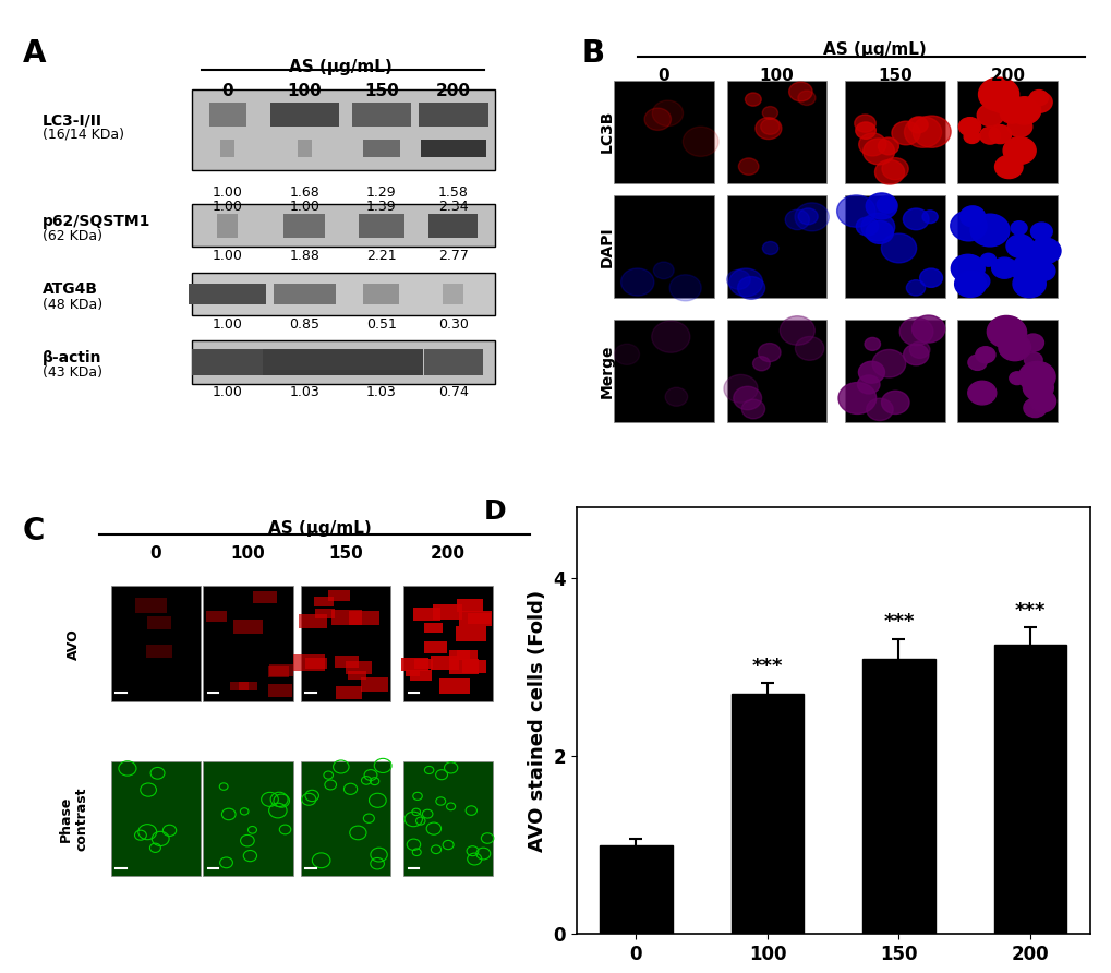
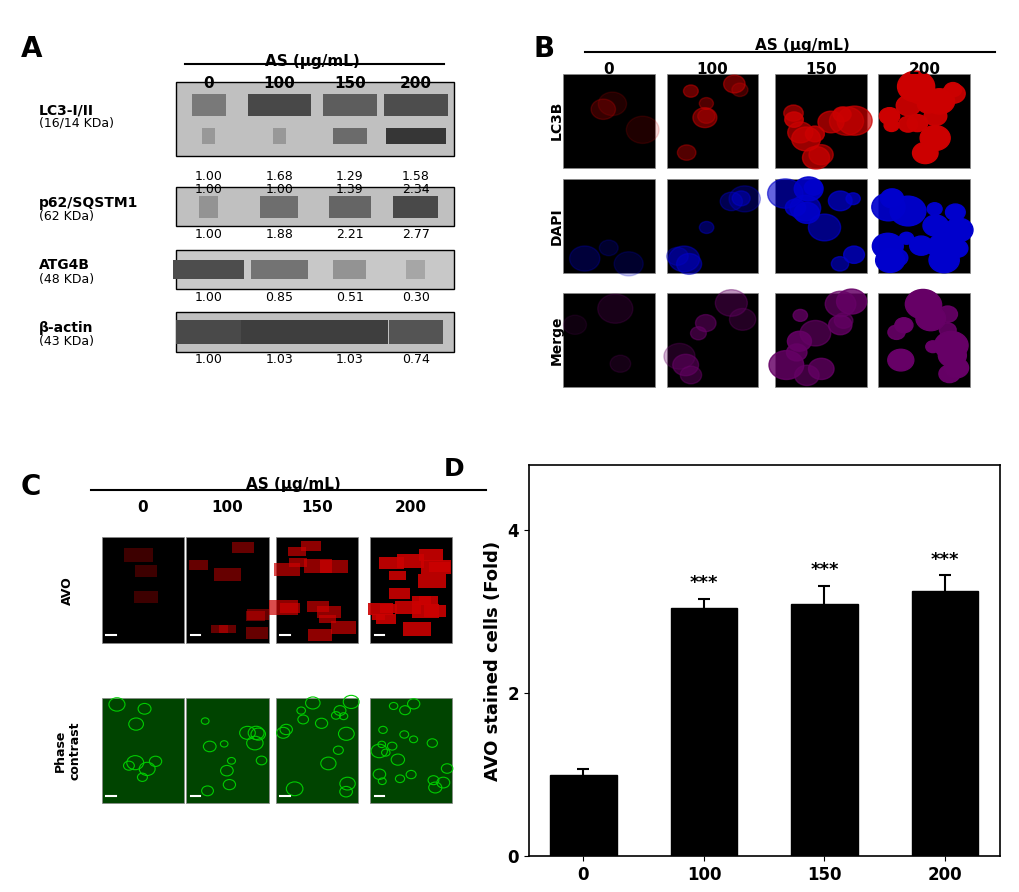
100: 2.70 -> 3.04
